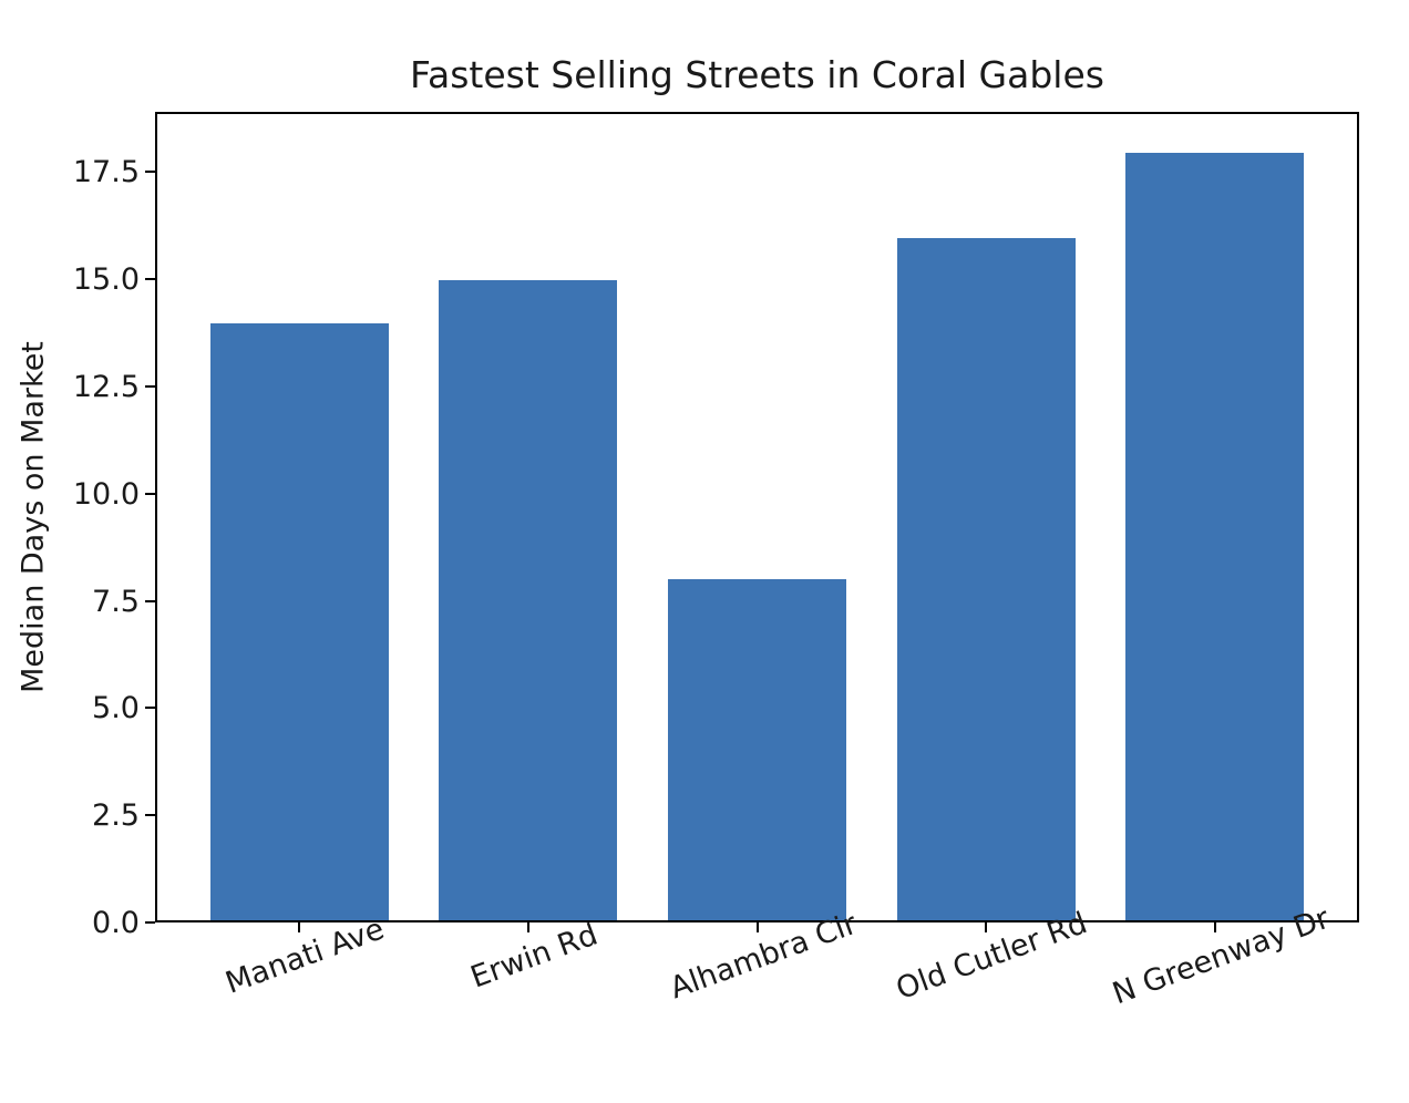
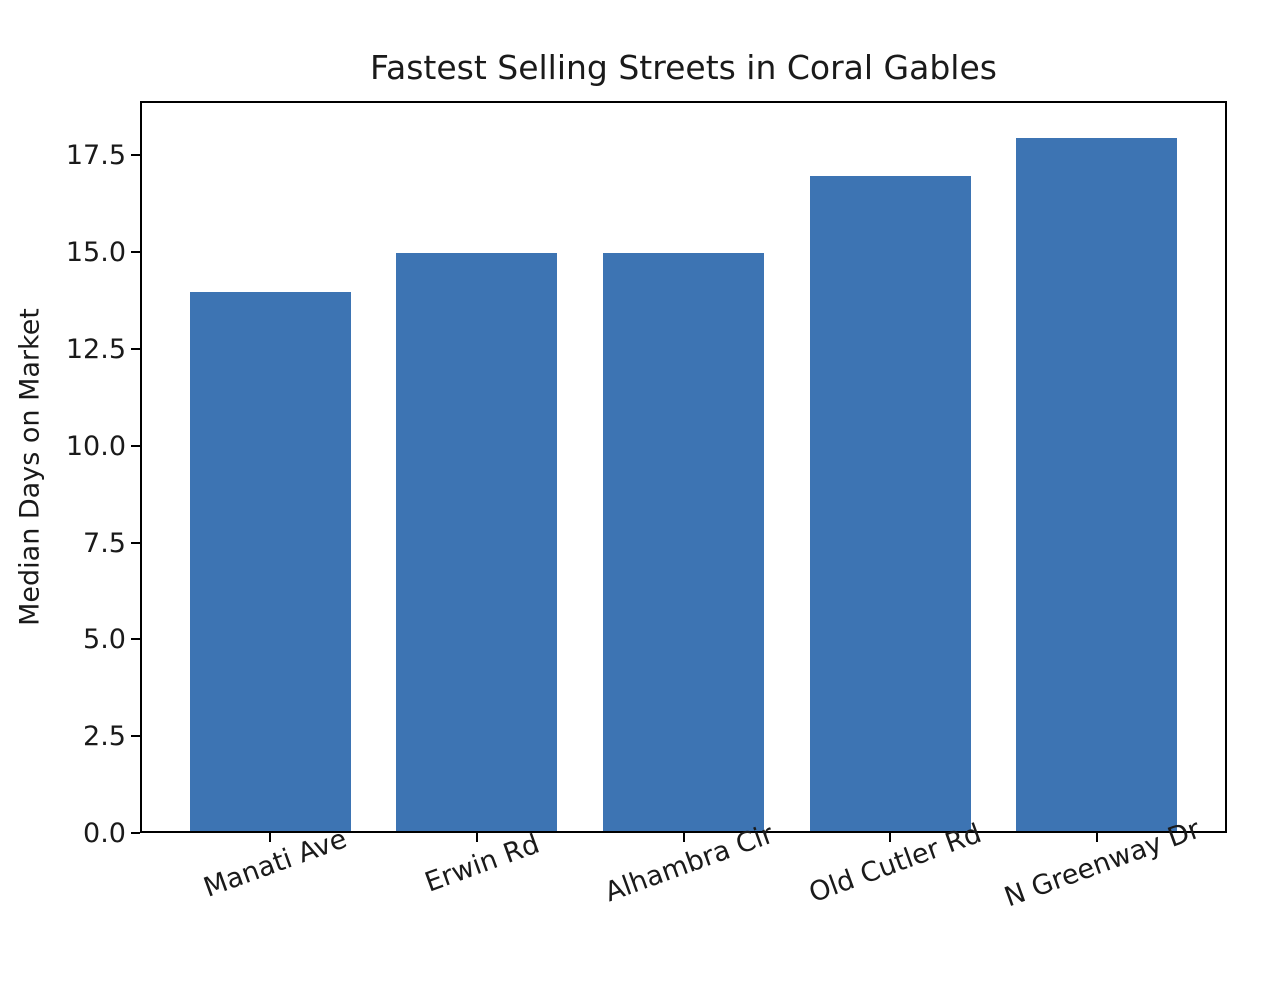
Alhambra Cir: 8 -> 15
Old Cutler Rd: 16 -> 17
